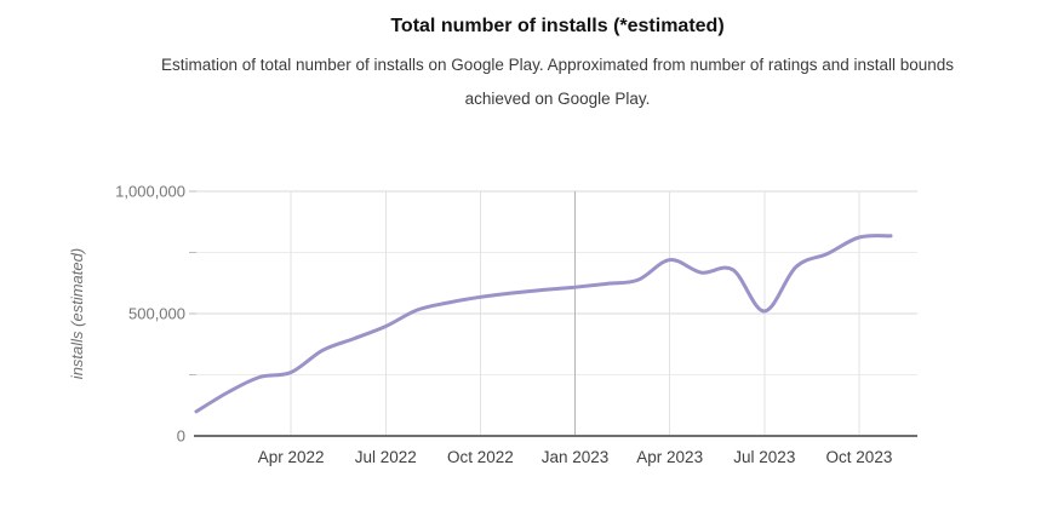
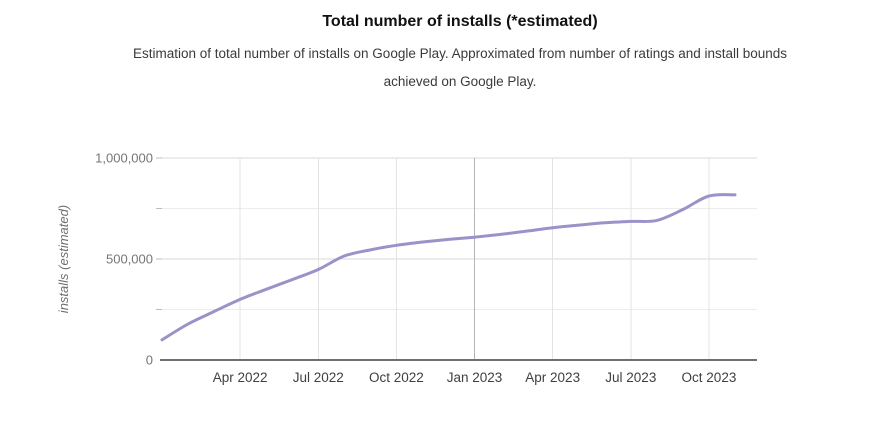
Apr 2022: 260000 -> 300000
Apr 2023: 720000 -> 660000
Jul 2023: 510000 -> 690000
